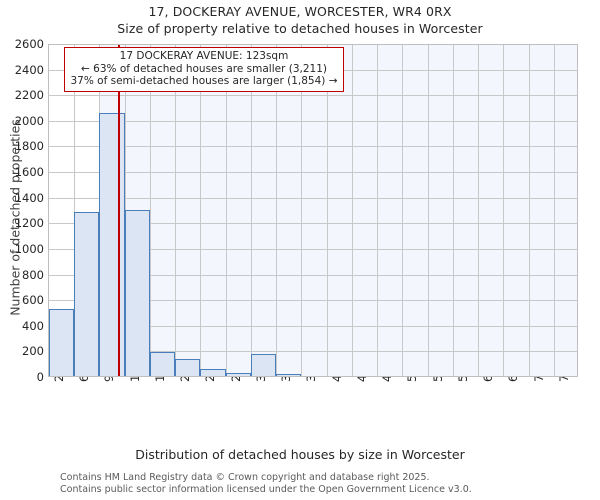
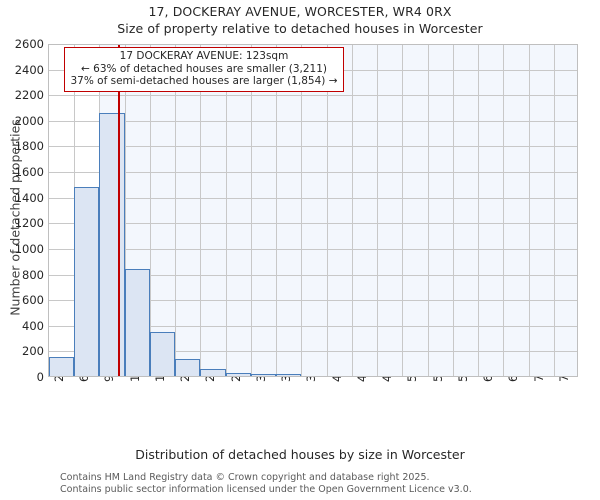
24sqm: 520 -> 150
60sqm: 1280 -> 1480
131sqm: 1300 -> 840
166sqm: 190 -> 340
309sqm: 170 -> 20
